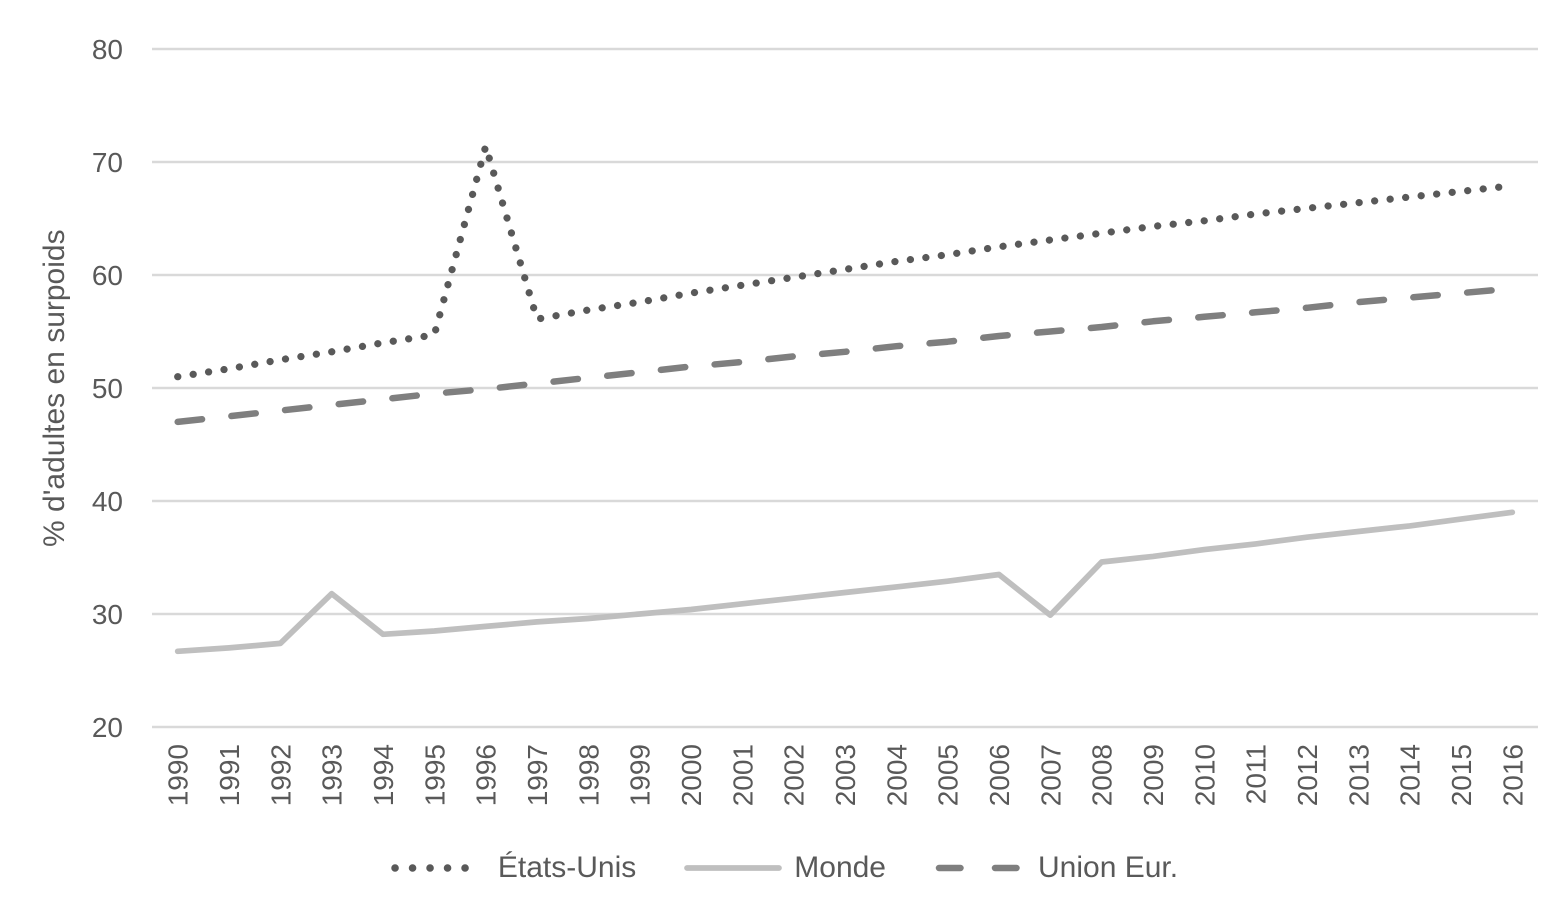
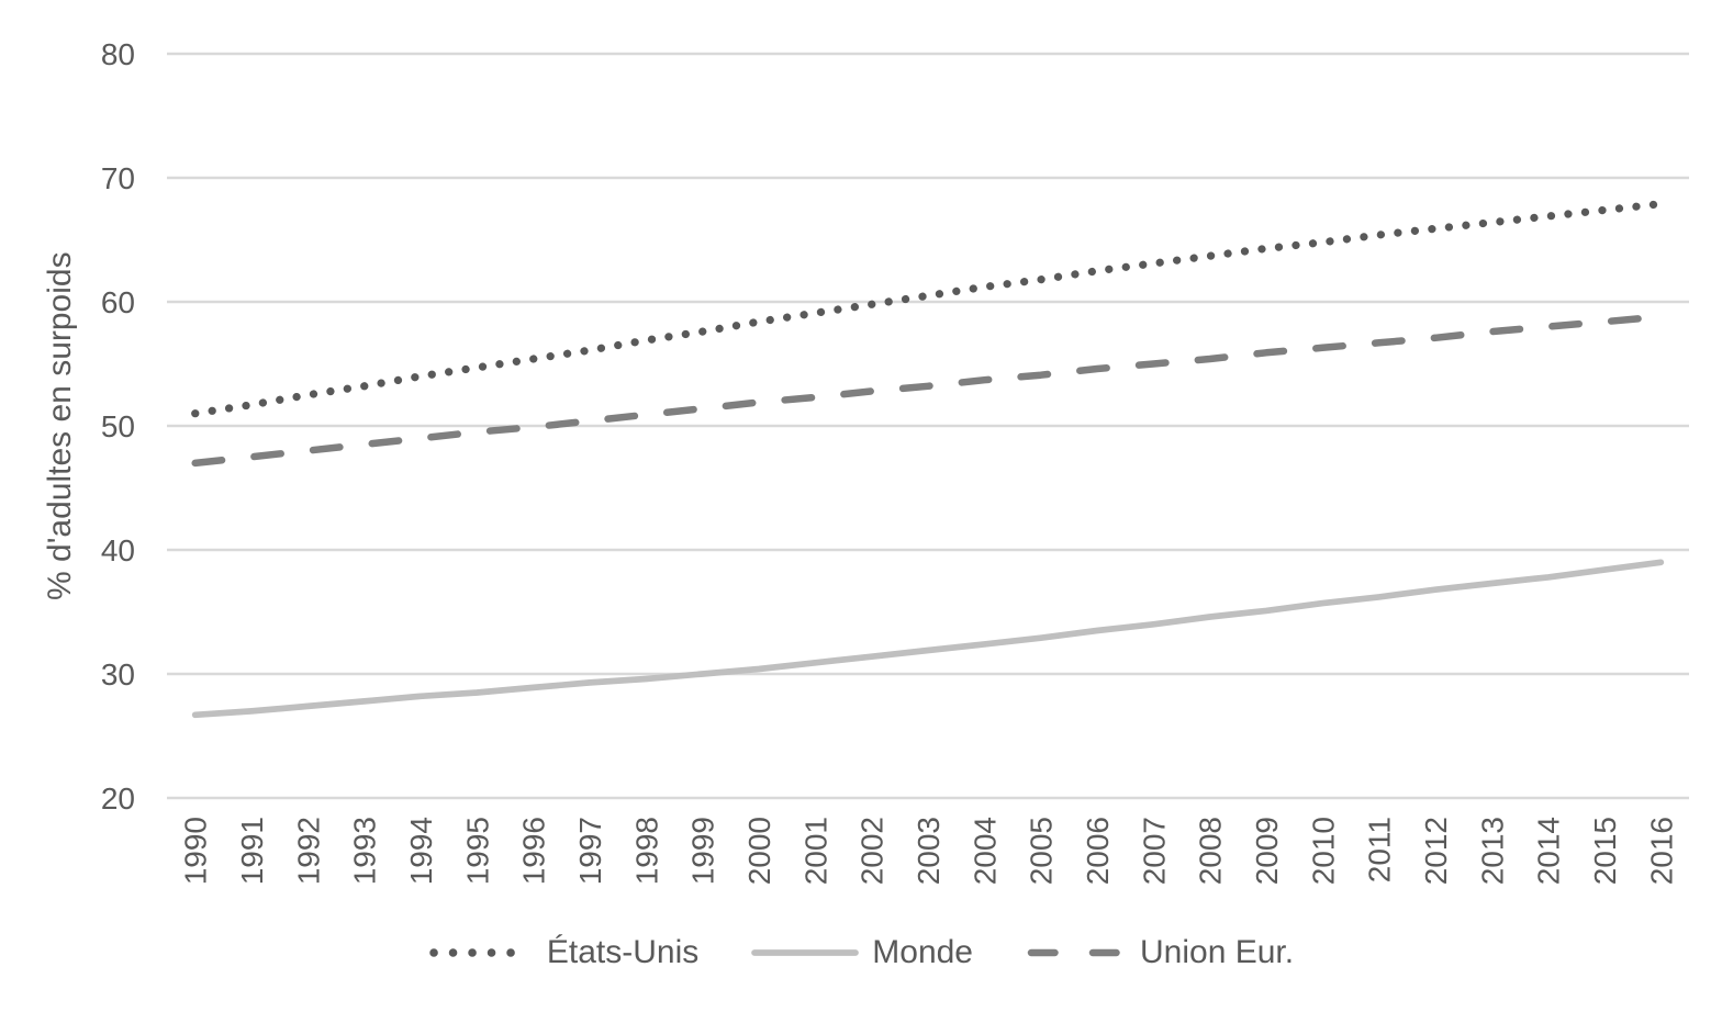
Monde/1993: 31.8 -> 27.8
États-Unis/1996: 71.4 -> 55.4
Monde/2007: 29.9 -> 34.0
